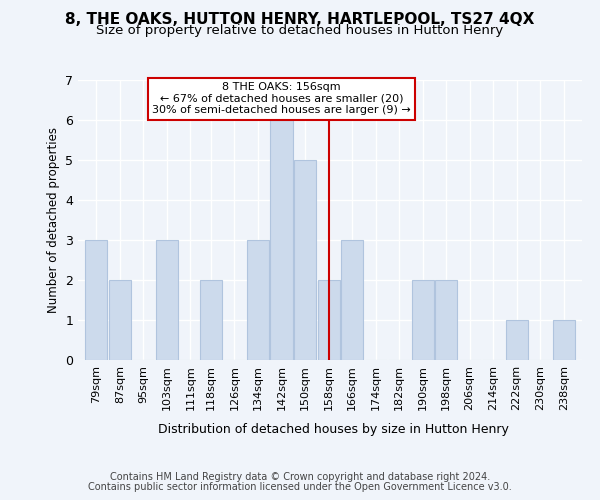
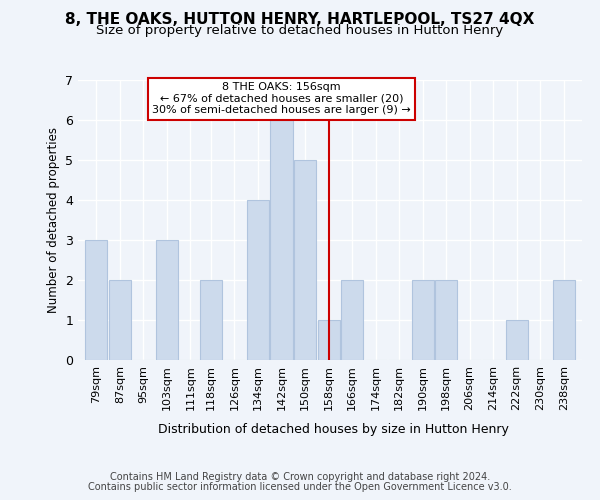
134sqm: 3 -> 4
158sqm: 2 -> 1
166sqm: 3 -> 2
238sqm: 1 -> 2
